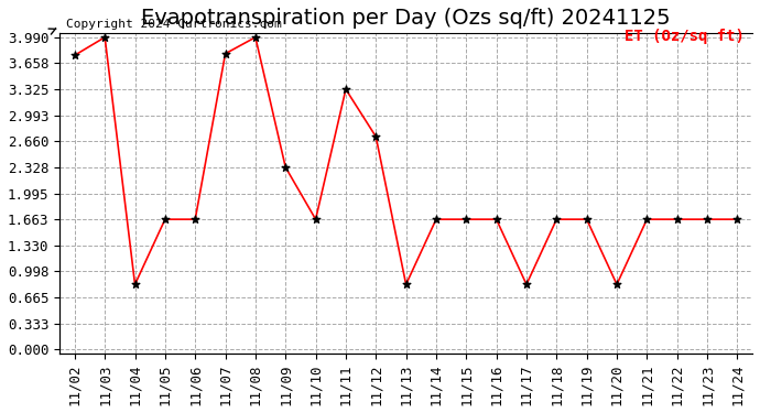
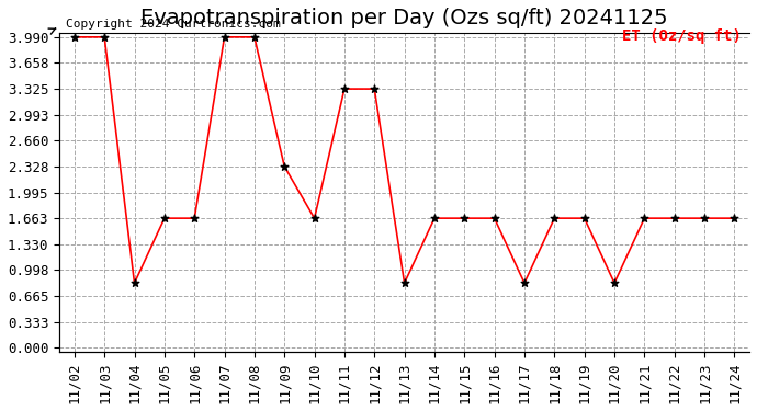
11/02: 3.76 -> 3.99
11/07: 3.78 -> 3.99
11/12: 2.72 -> 3.33
